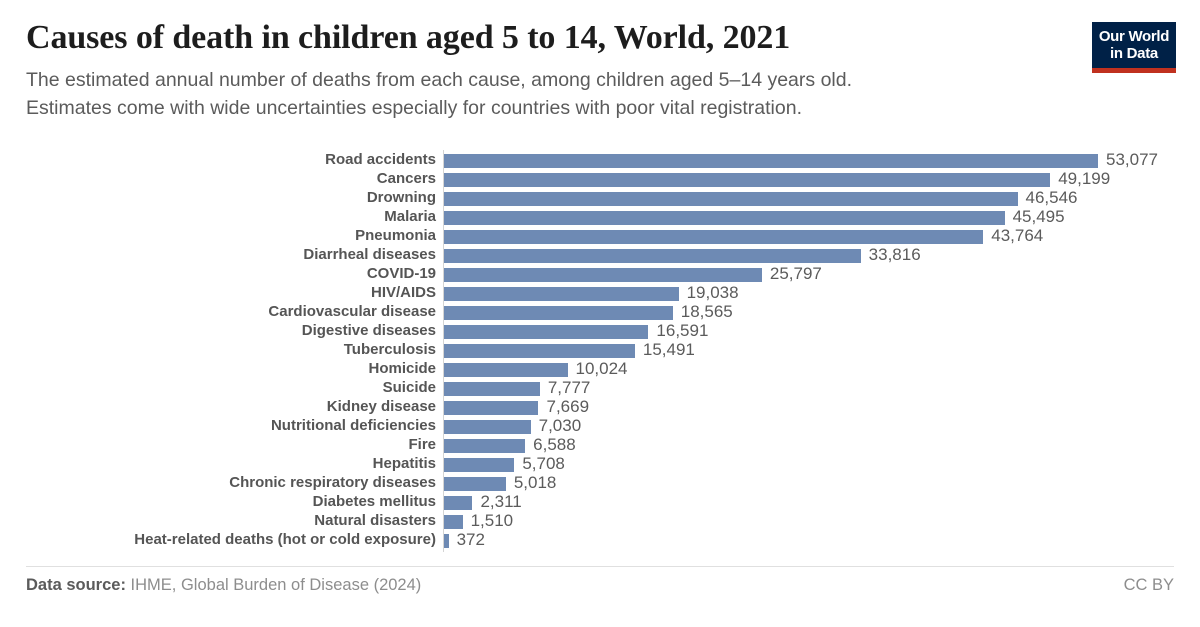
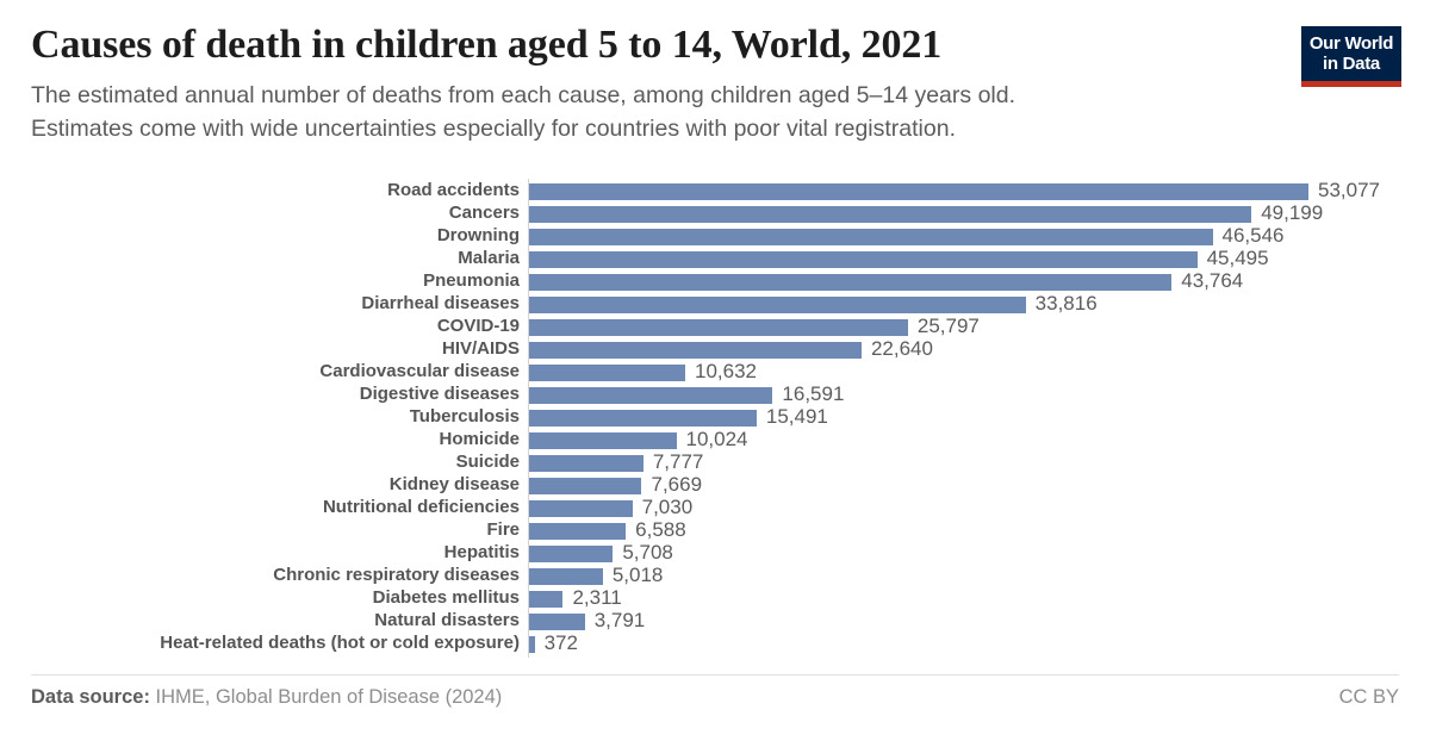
HIV/AIDS: 19,038 -> 22,640
Cardiovascular disease: 18,565 -> 10,632
Natural disasters: 1,510 -> 3,791
